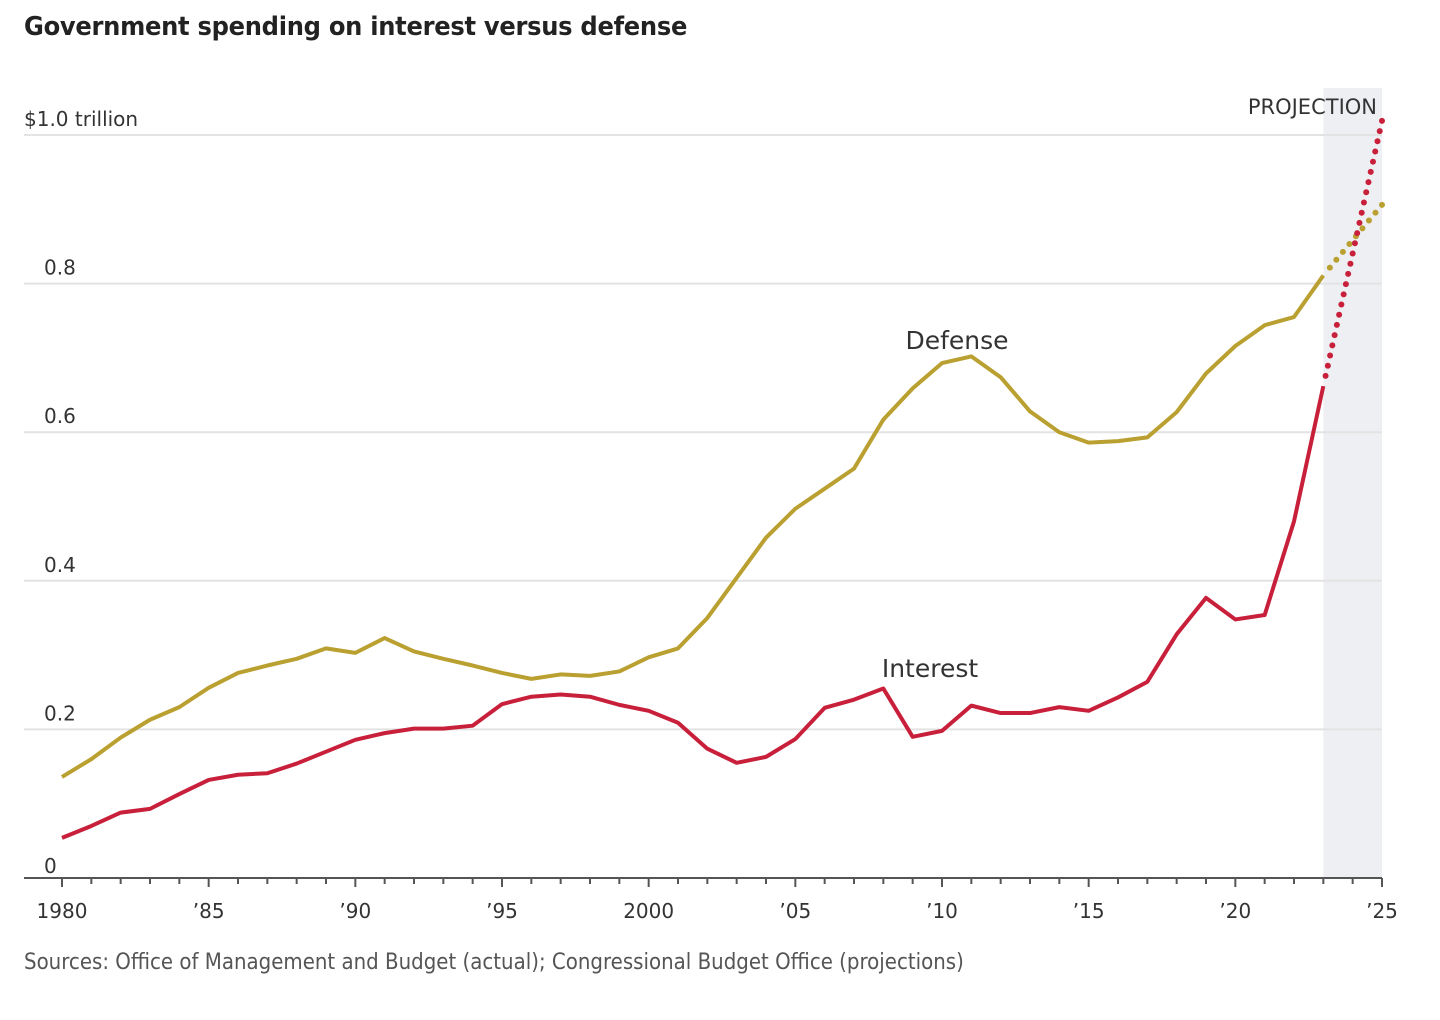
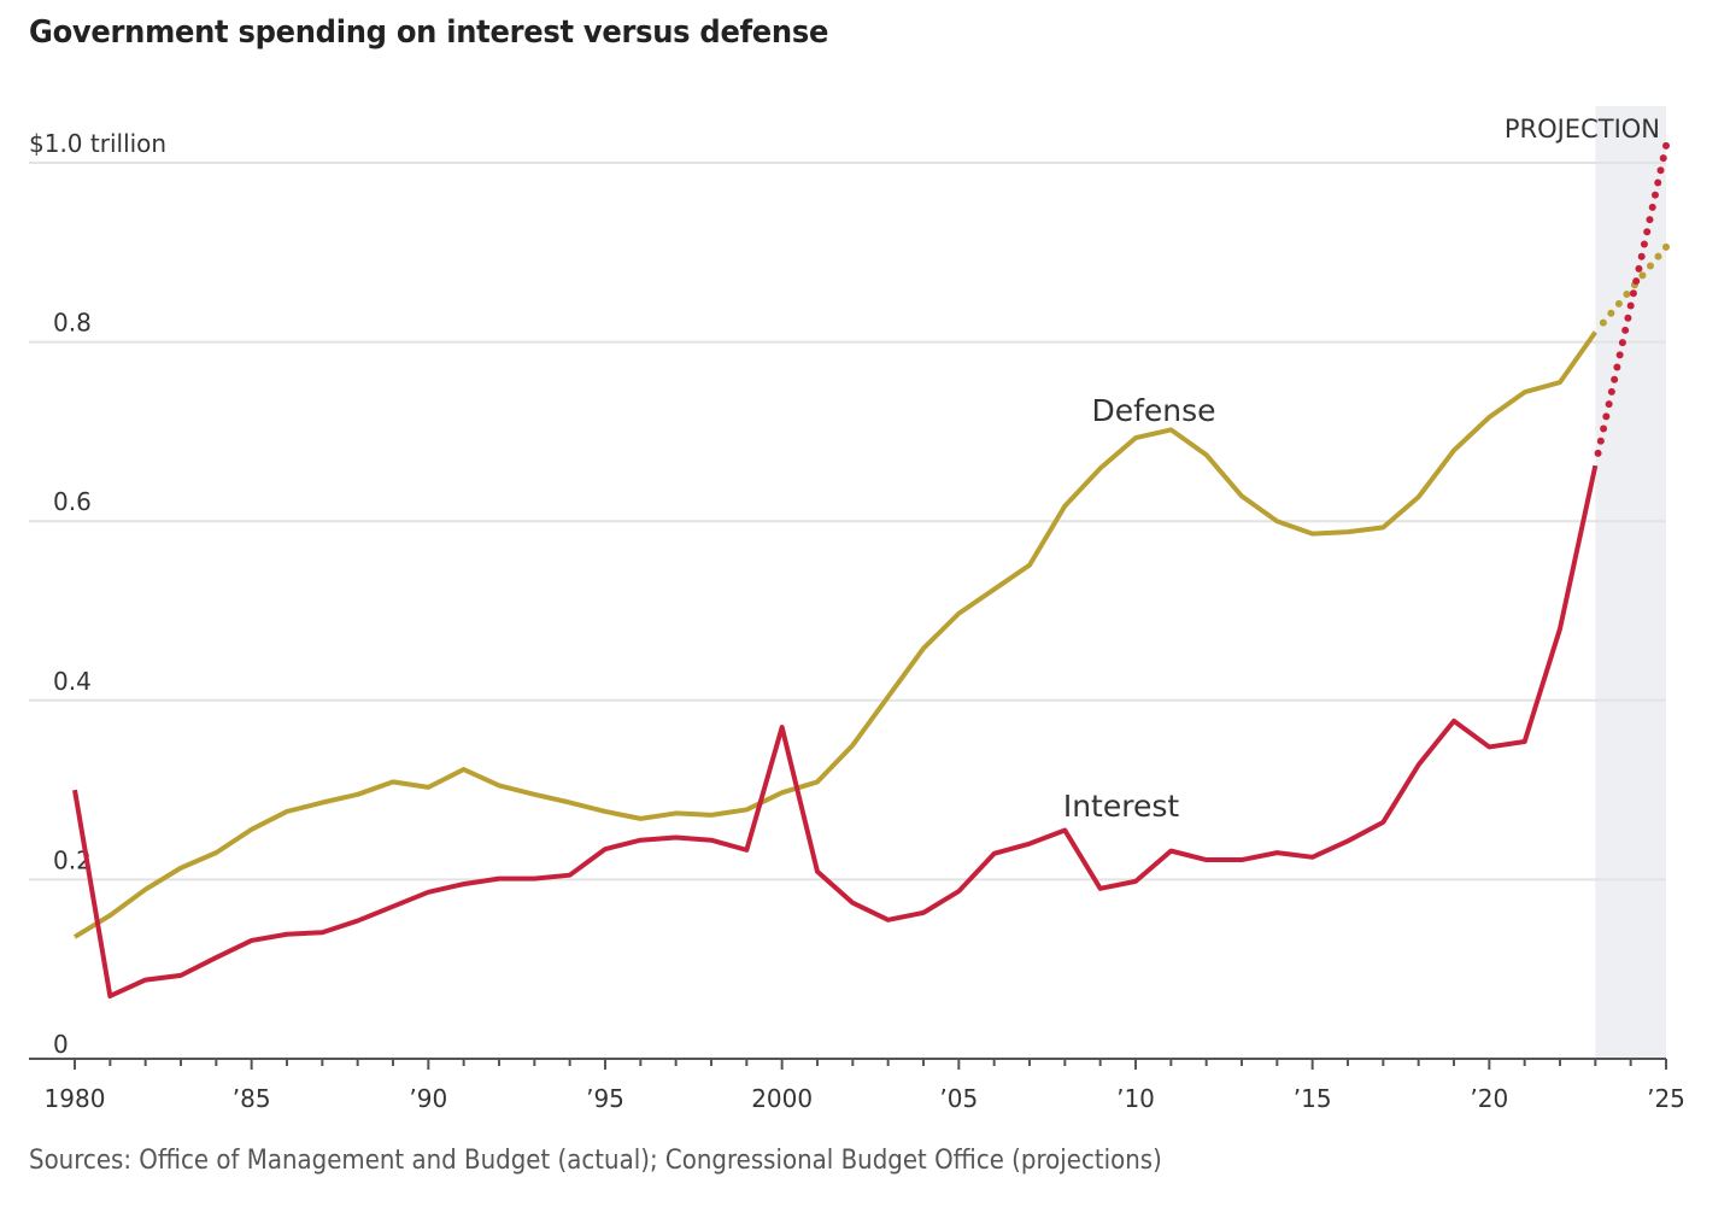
Interest/1980: 0.05 -> 0.30
Interest/2000: 0.23 -> 0.37
